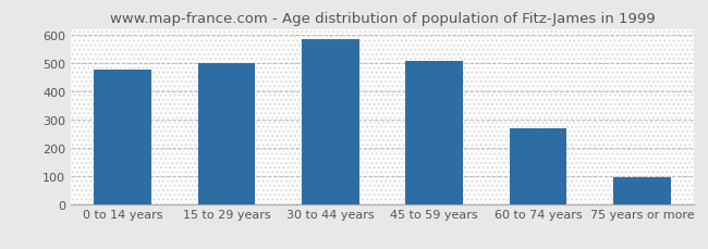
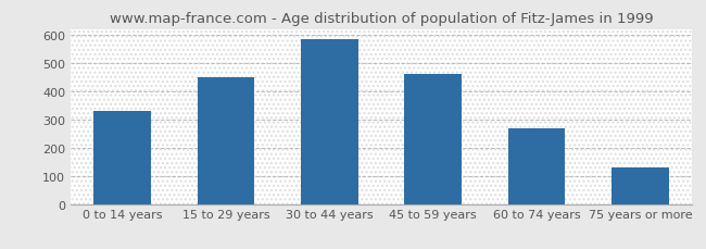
0 to 14 years: 476 -> 330
15 to 29 years: 500 -> 450
45 to 59 years: 507 -> 460
75 years or more: 93 -> 130
